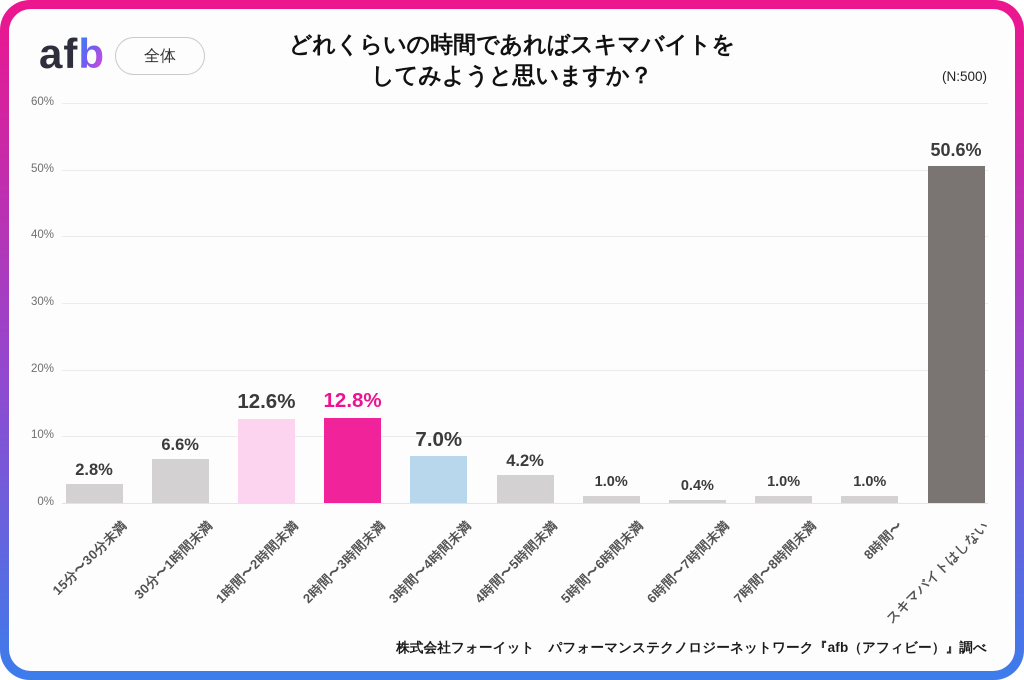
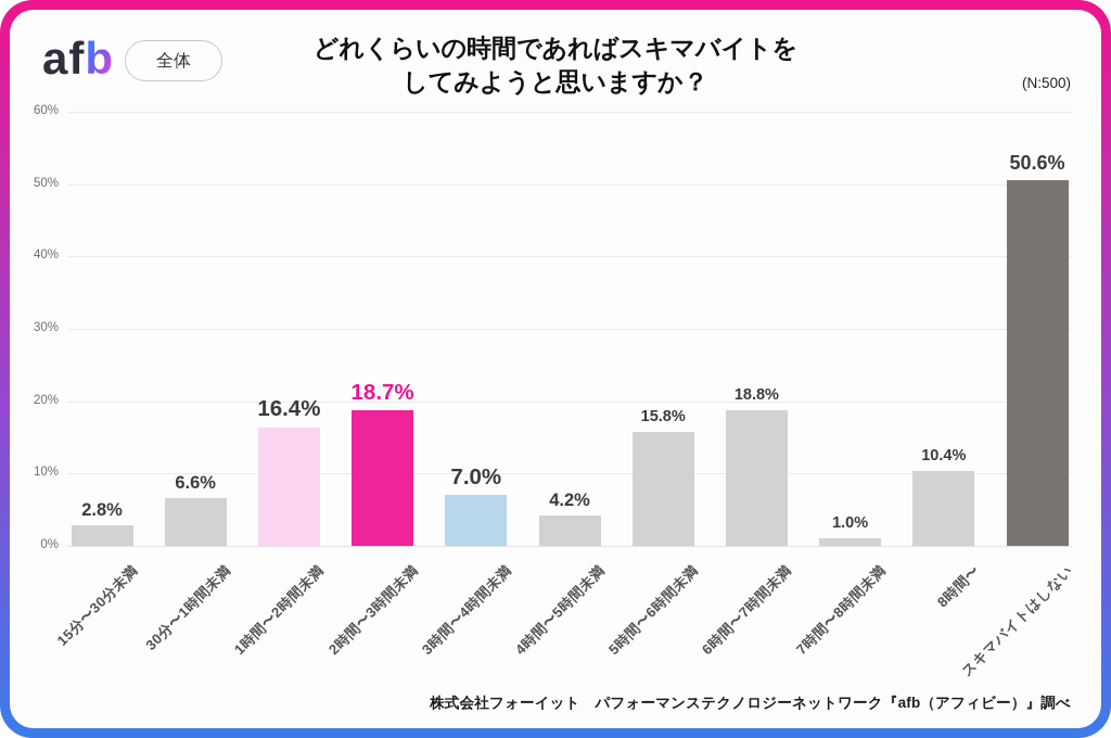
1時間〜2時間未満: 12.6% -> 16.4%
2時間〜3時間未満: 12.8% -> 18.7%
5時間〜6時間未満: 1.0% -> 15.8%
6時間〜7時間未満: 0.4% -> 18.8%
8時間〜: 1.0% -> 10.4%
